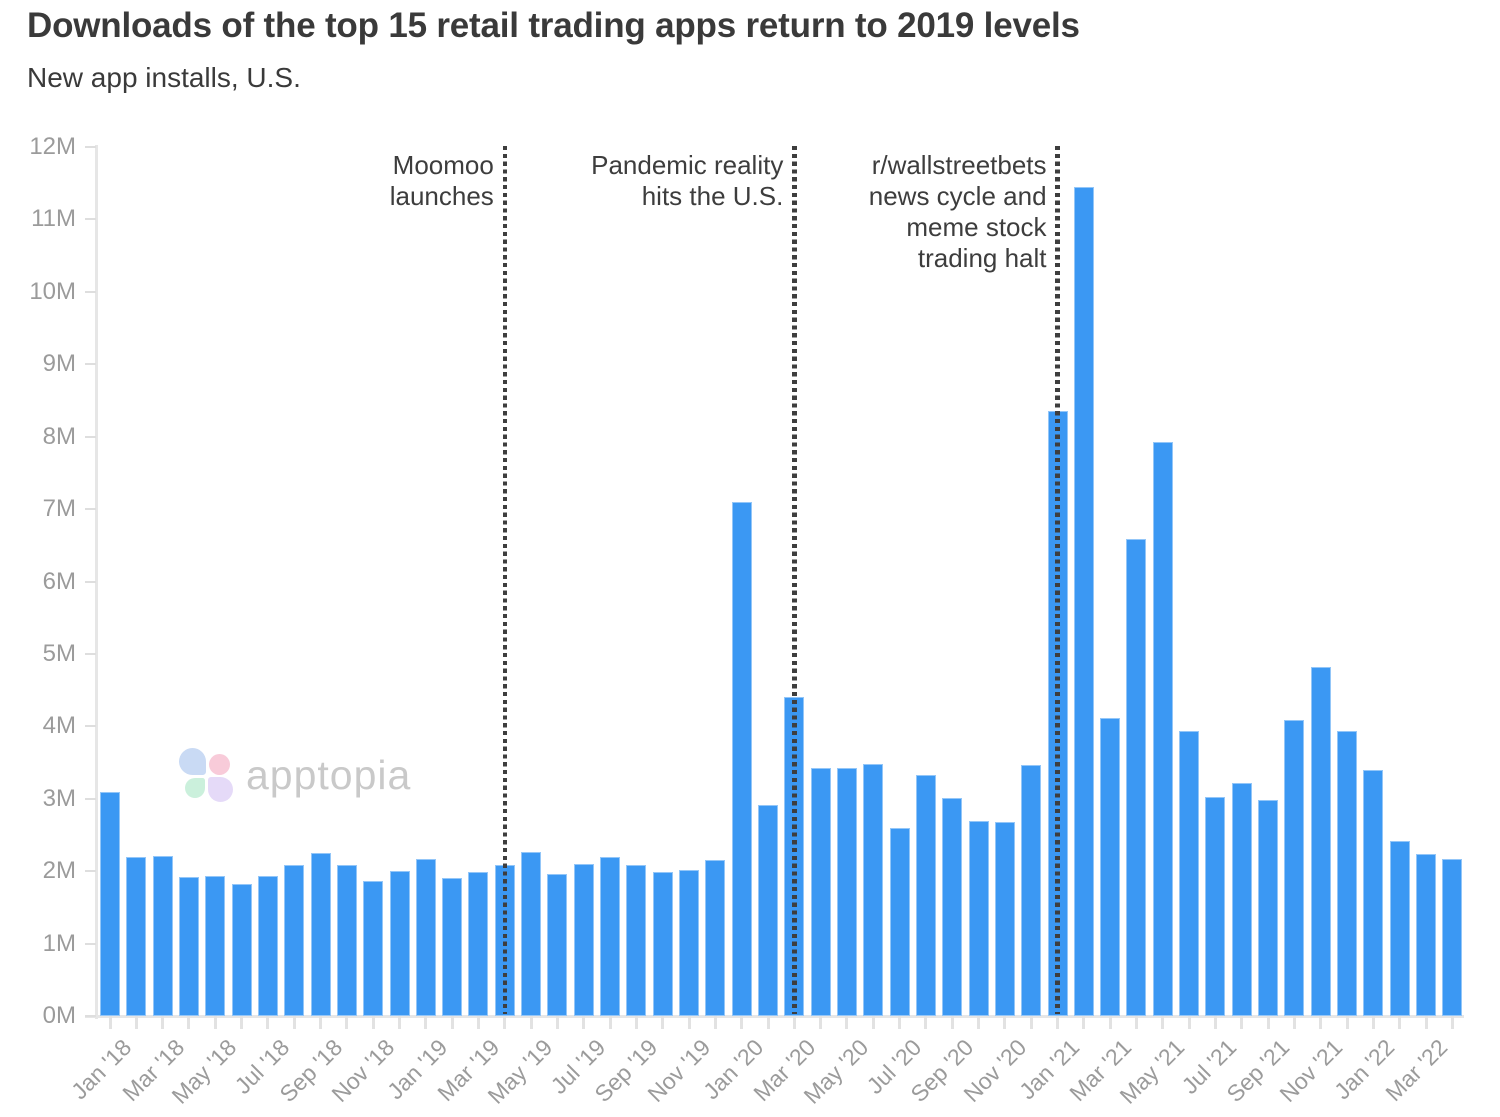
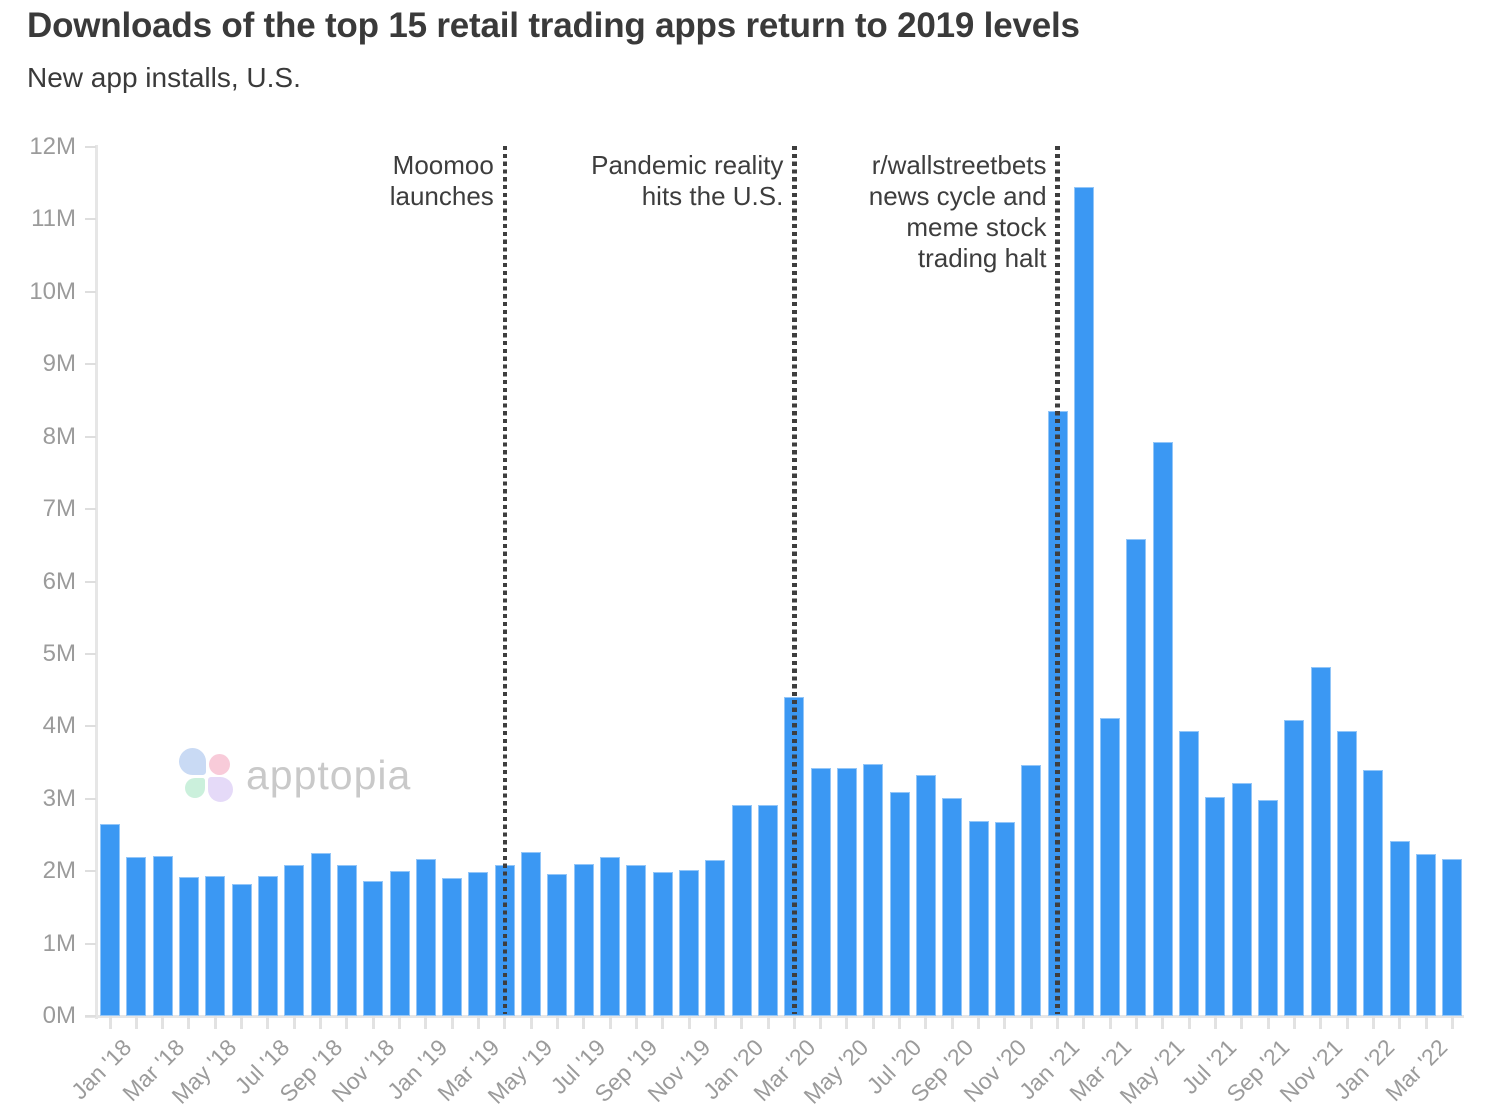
Jan '18: 3.1M -> 2.6M
Jan '20: 7.1M -> 2.9M
Jul '20: 2.6M -> 3.1M
